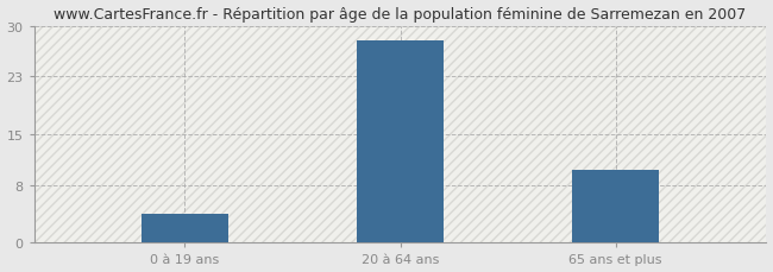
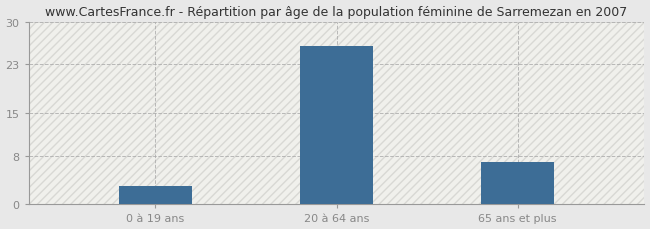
0 à 19 ans: 4 -> 3
20 à 64 ans: 28 -> 26
65 ans et plus: 10 -> 7
